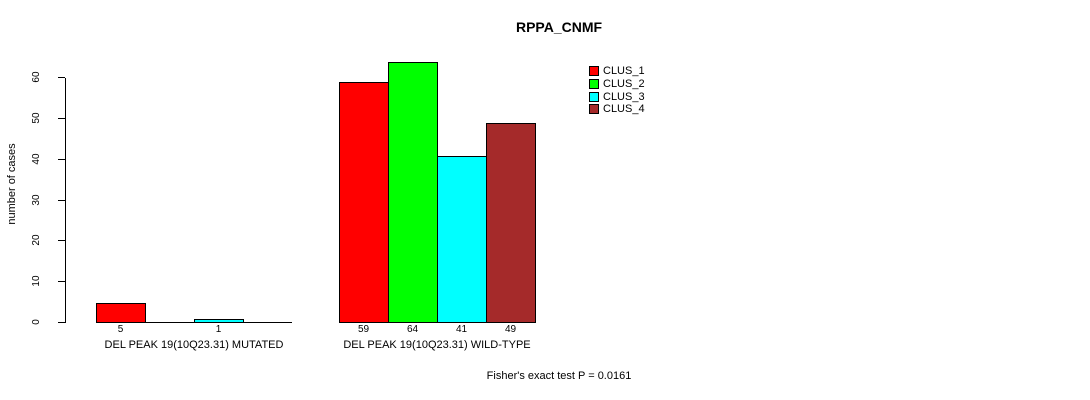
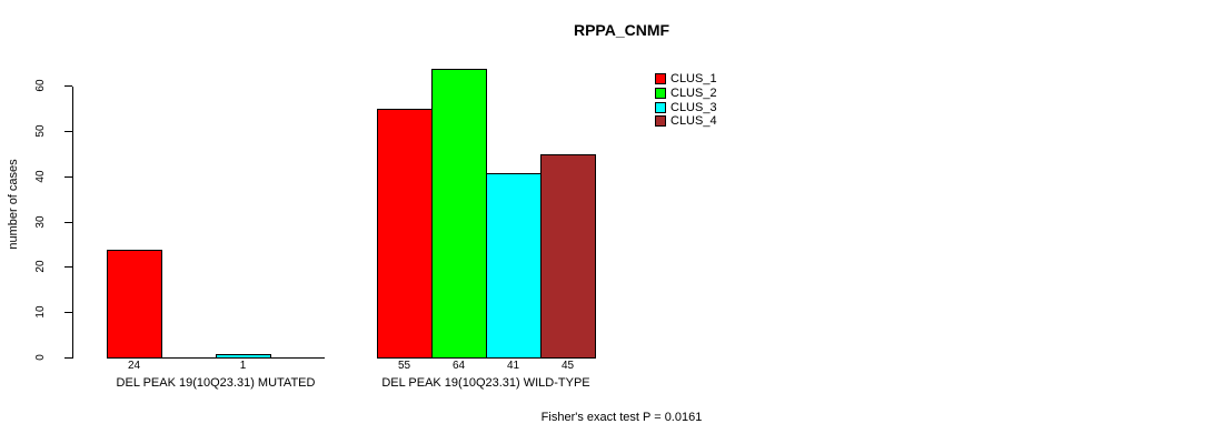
CLUS_1/DEL PEAK 19(10Q23.31) MUTATED: 5 -> 24
CLUS_1/DEL PEAK 19(10Q23.31) WILD-TYPE: 59 -> 55
CLUS_4/DEL PEAK 19(10Q23.31) WILD-TYPE: 49 -> 45
